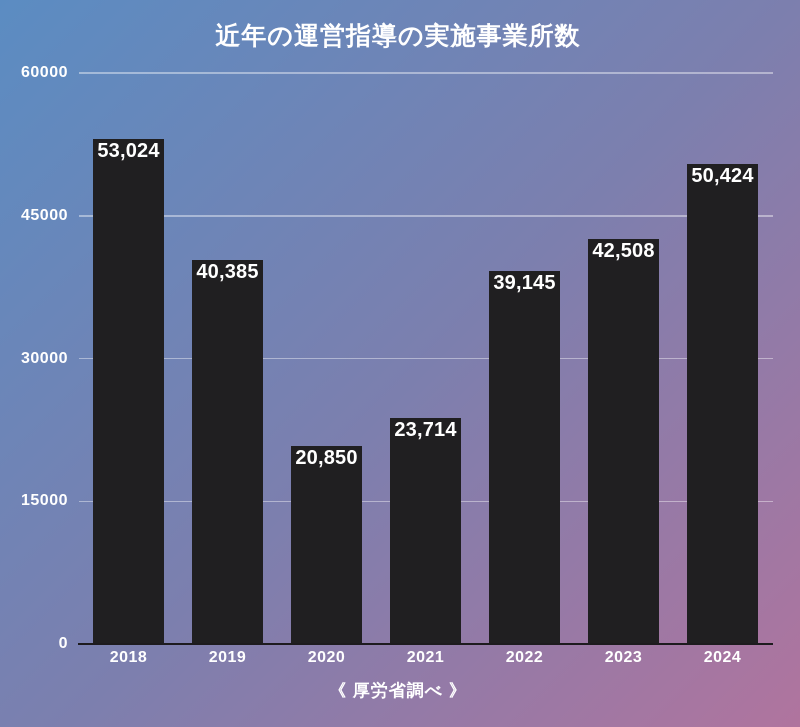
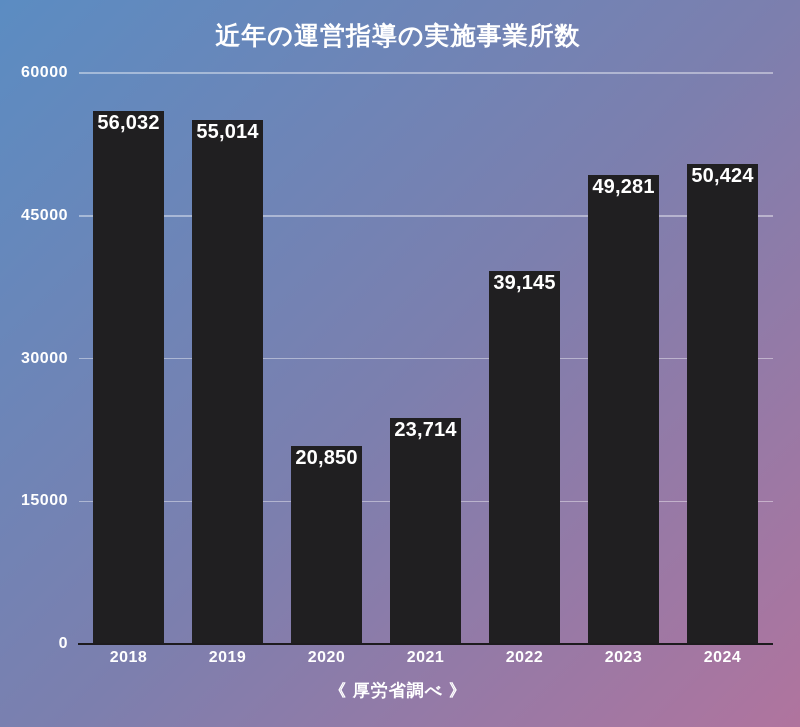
2018: 53,024 -> 56,032
2019: 40,385 -> 55,014
2023: 42,508 -> 49,281
